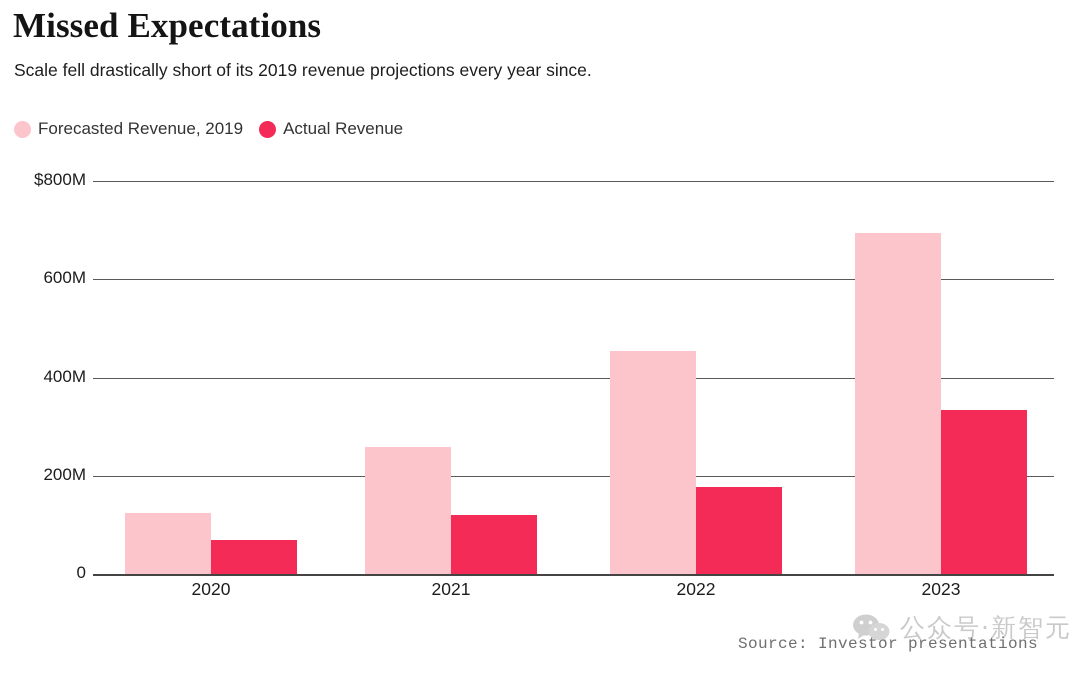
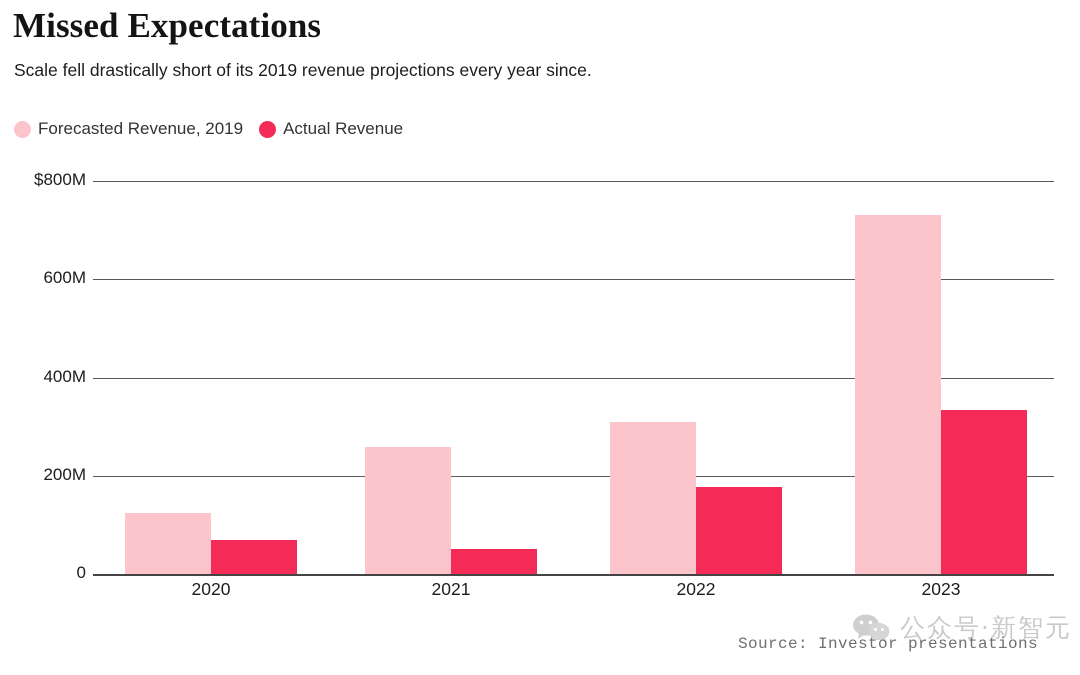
Actual Revenue/2021: $120M -> $50M
Forecasted Revenue, 2019/2022: $450M -> $310M
Forecasted Revenue, 2019/2023: $690M -> $730M
